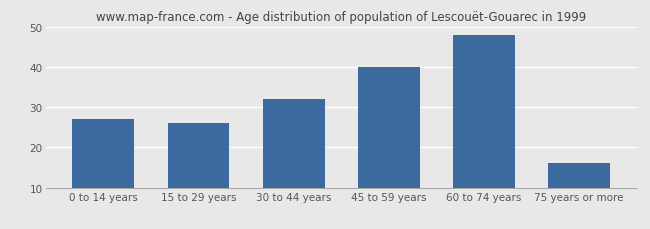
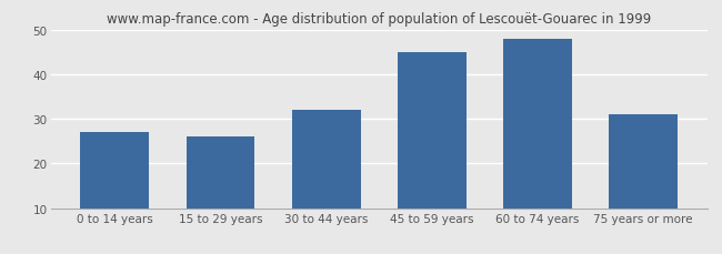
45 to 59 years: 40 -> 45
75 years or more: 16 -> 31
